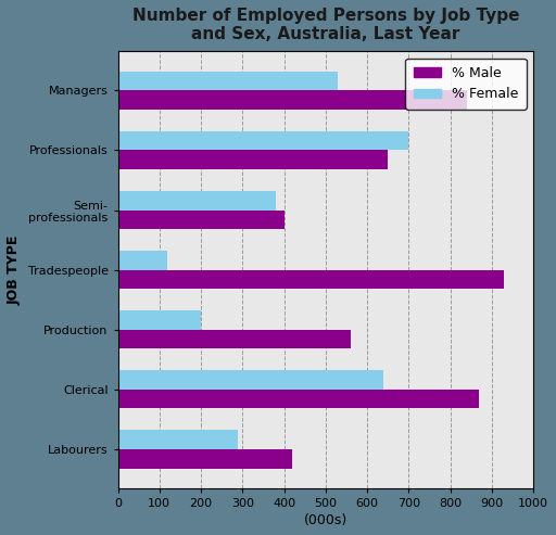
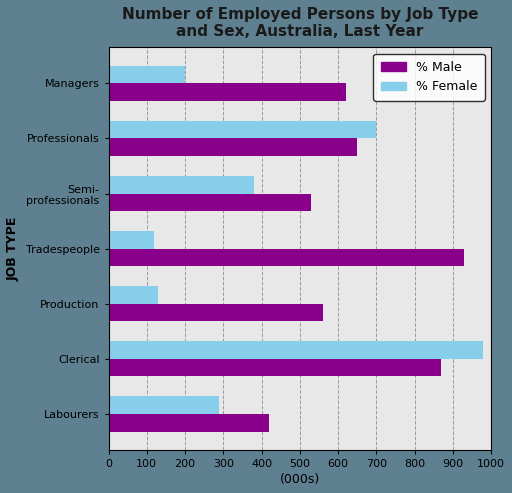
% Female/Managers: 530 -> 200
% Male/Managers: 840 -> 620
% Male/Semi- professionals: 400 -> 530
% Female/Production: 200 -> 130
% Female/Clerical: 640 -> 980
